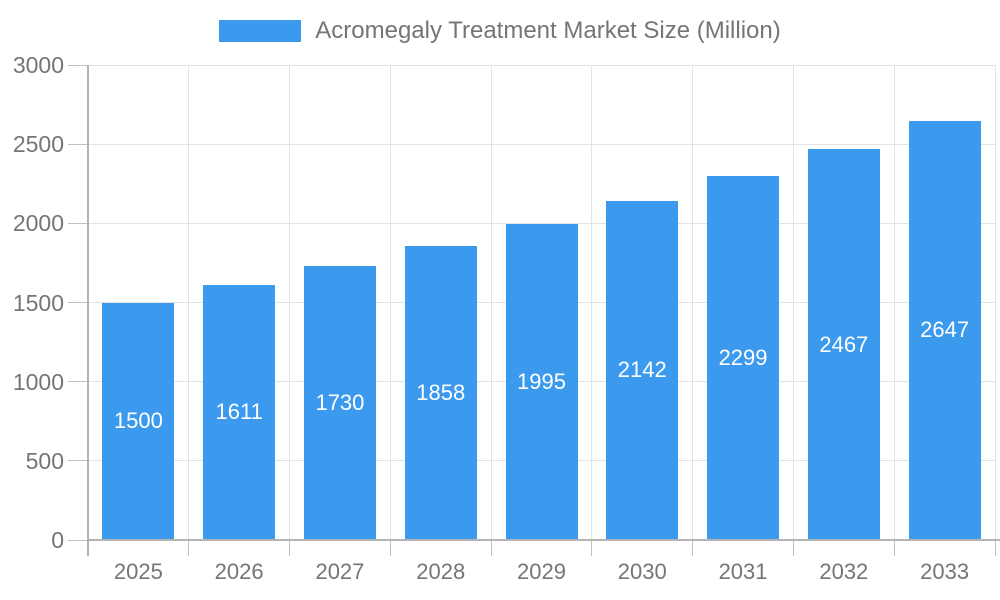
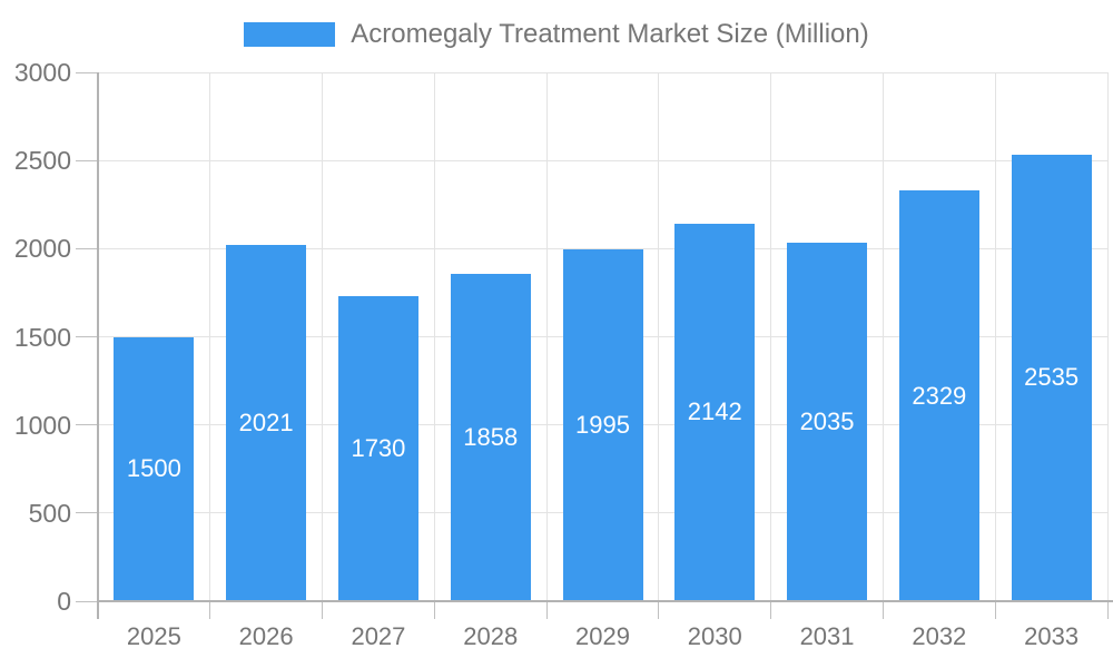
2026: 1611 -> 2021
2031: 2299 -> 2035
2032: 2467 -> 2329
2033: 2647 -> 2535
